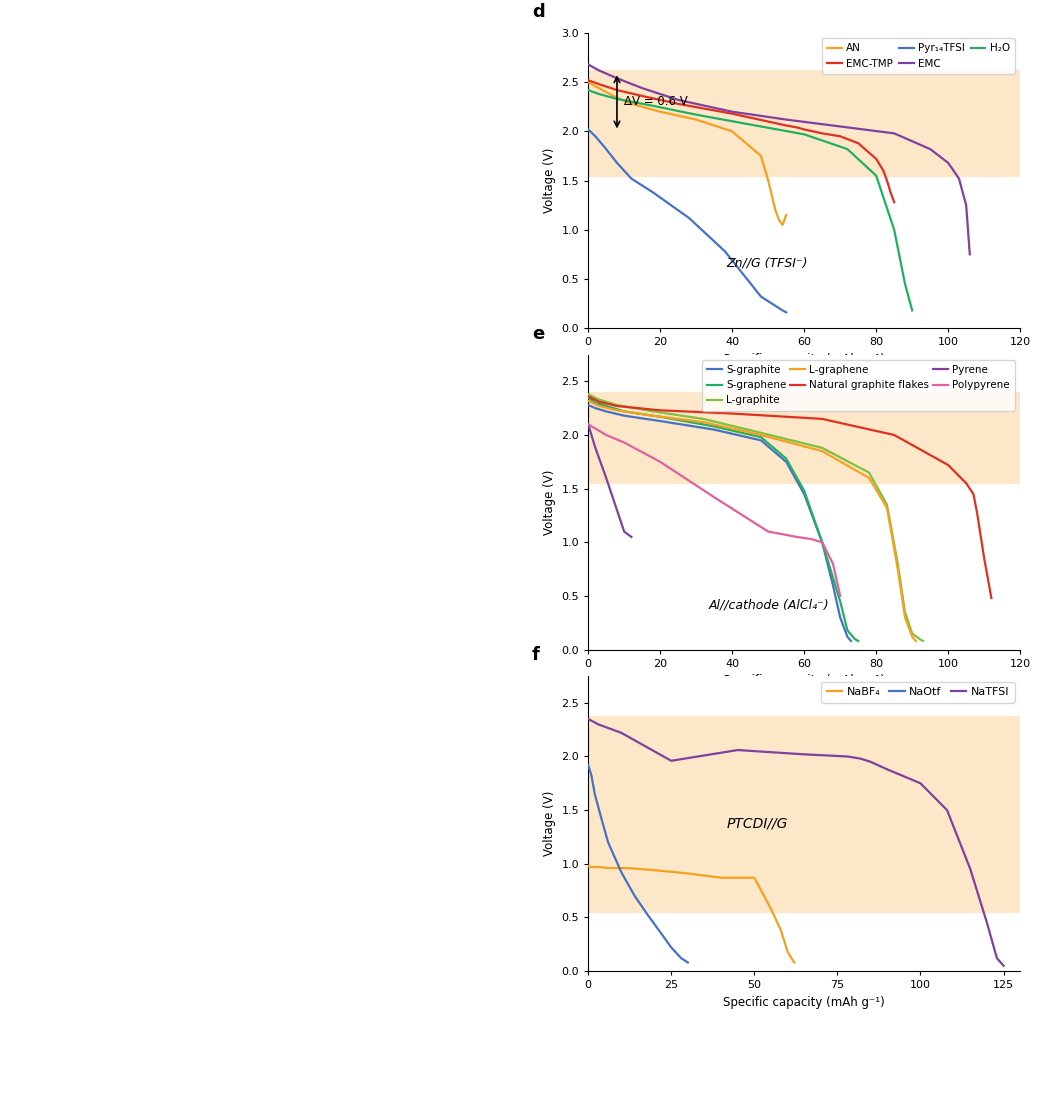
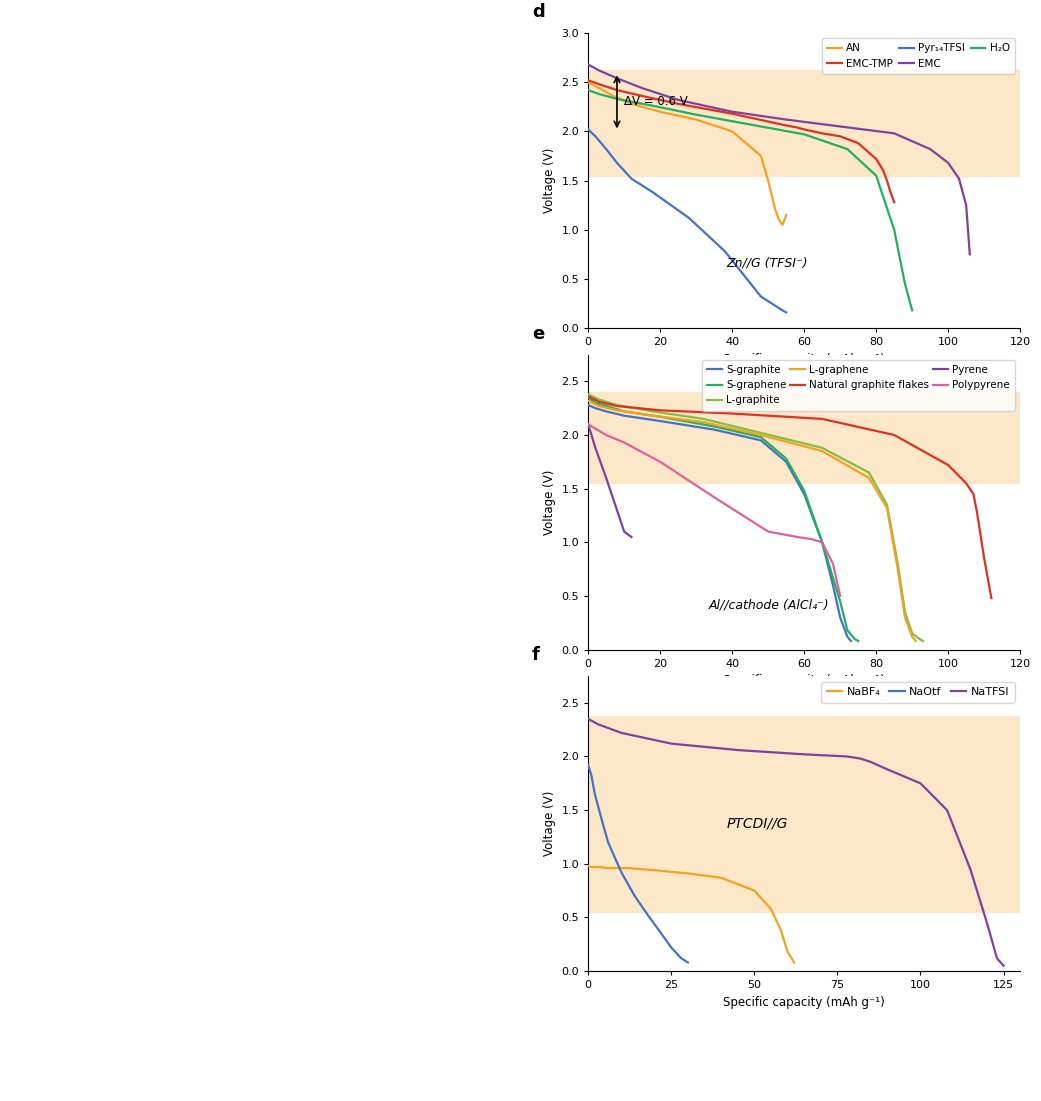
NaTFSI/25: 1.96 -> 2.12
NaBF₄/50: 0.87 -> 0.75
